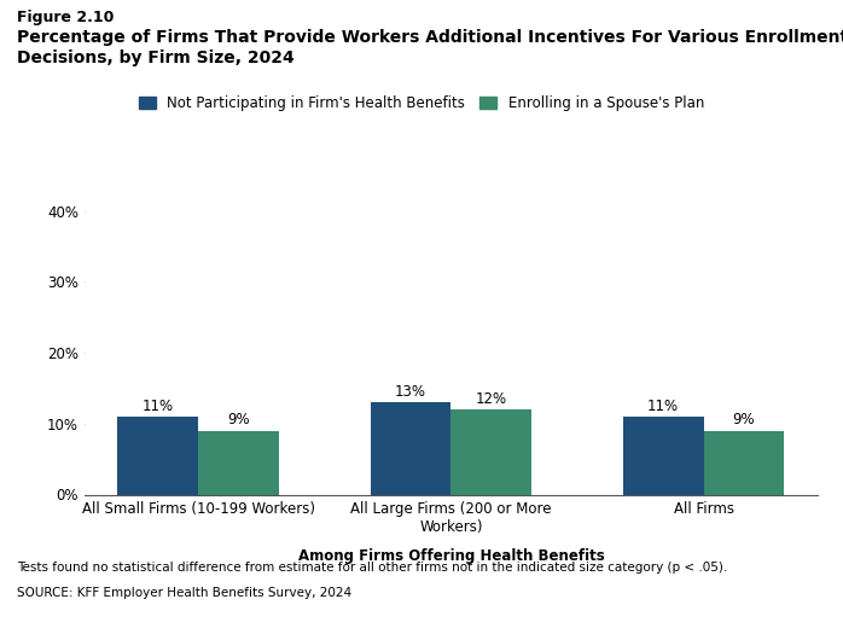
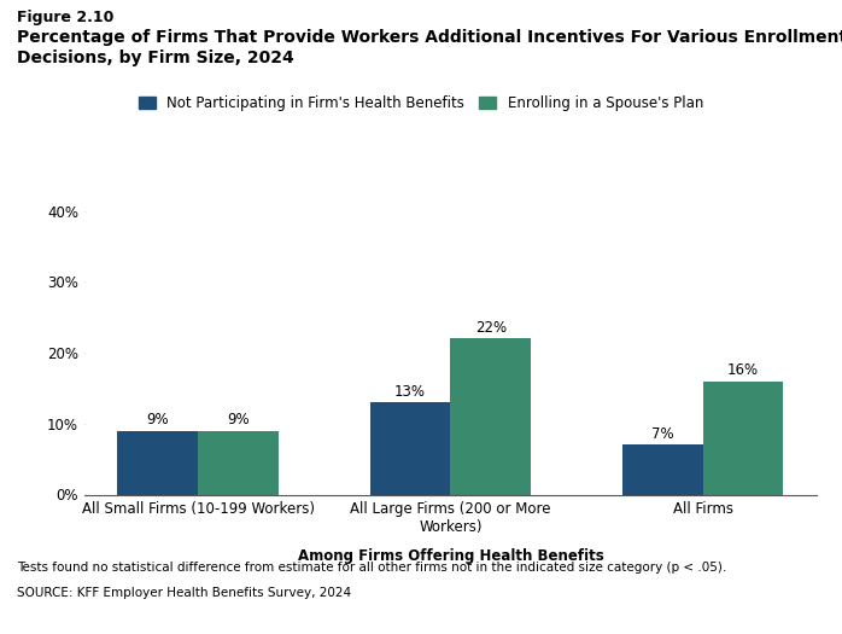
Not Participating in Firm's Health Benefits/All Small Firms (10-199 Workers): 11% -> 9%
Enrolling in a Spouse's Plan/All Large Firms (200 or More Workers): 12% -> 22%
Not Participating in Firm's Health Benefits/All Firms: 11% -> 7%
Enrolling in a Spouse's Plan/All Firms: 9% -> 16%
